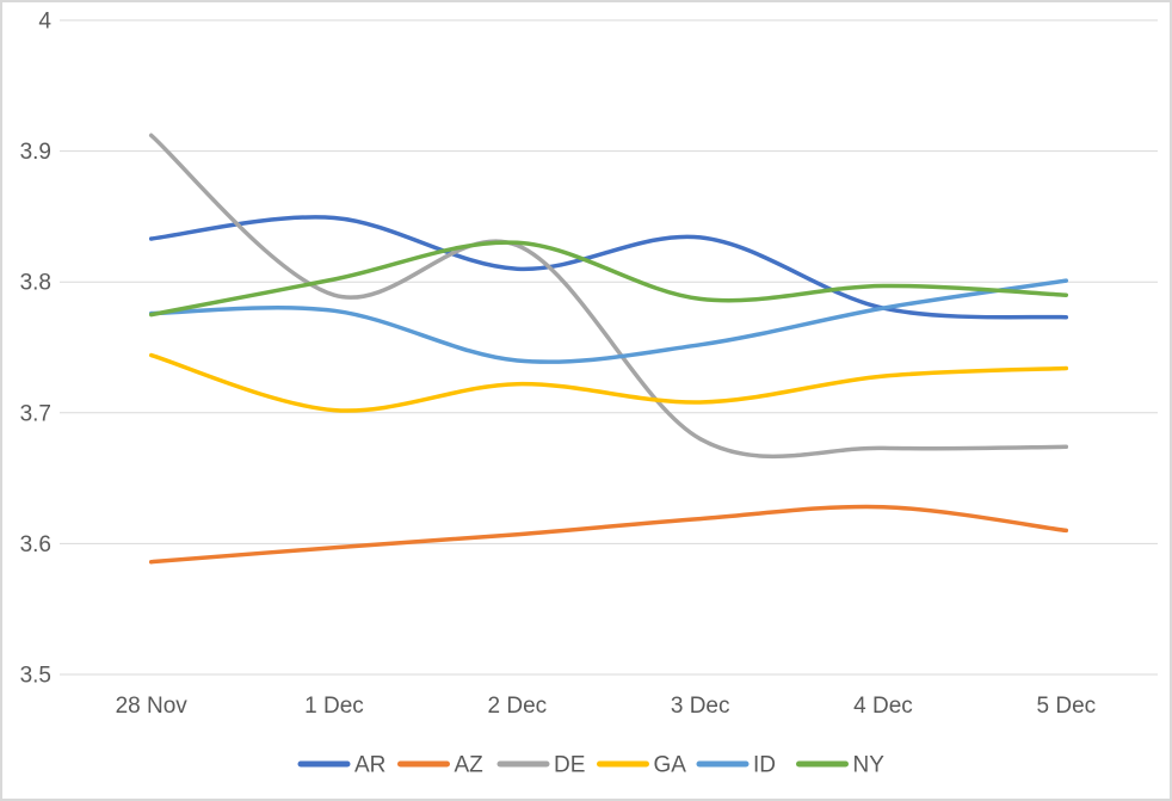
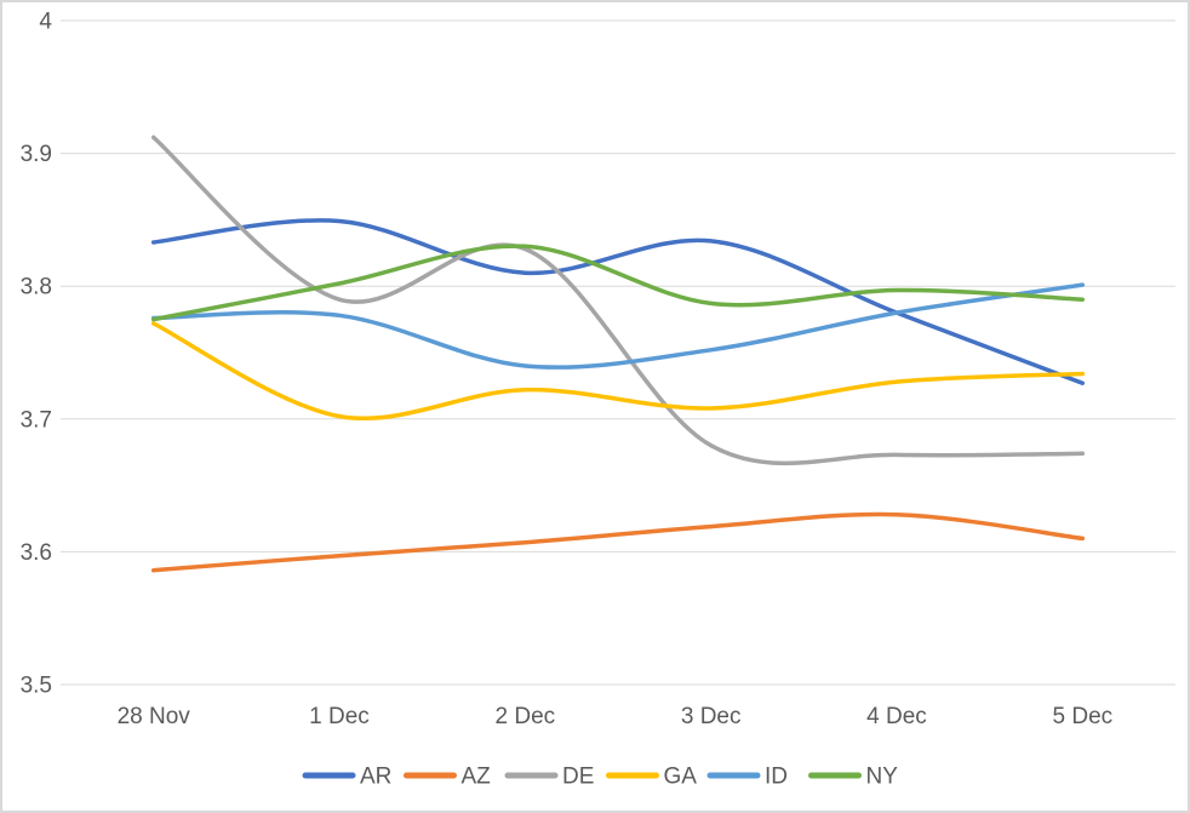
GA/28 Nov: 3.744 -> 3.772
AR/5 Dec: 3.773 -> 3.727
